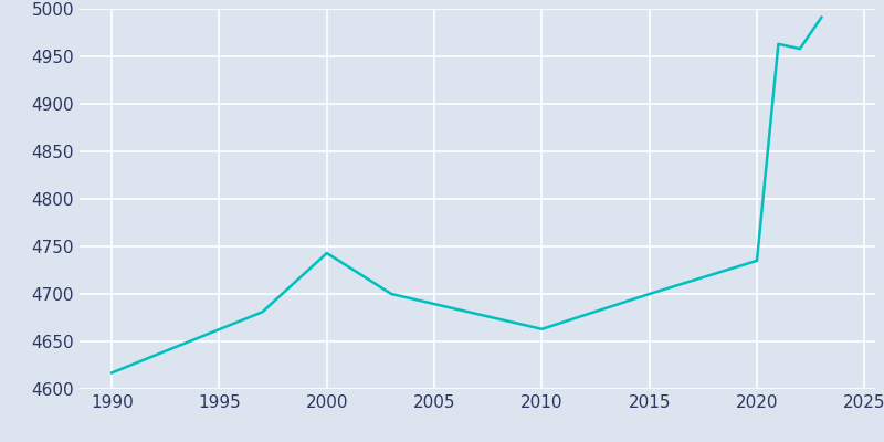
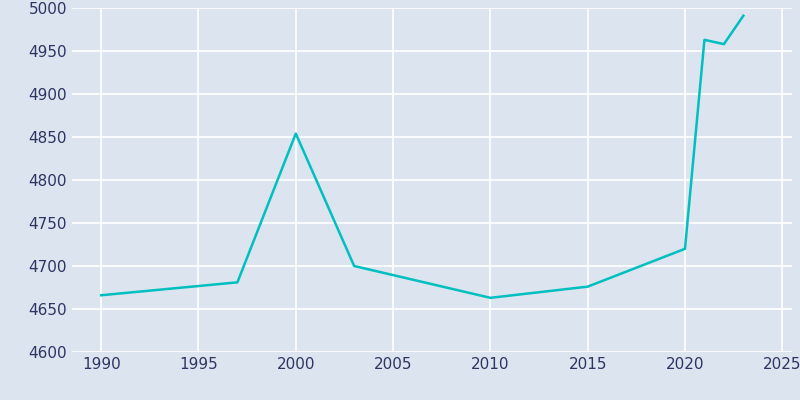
1990: 4617 -> 4666
2000: 4743 -> 4854
2015: 4700 -> 4676
2020: 4735 -> 4720
